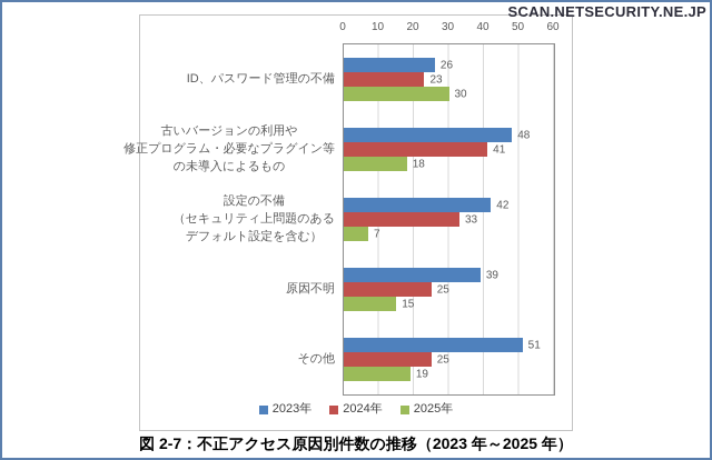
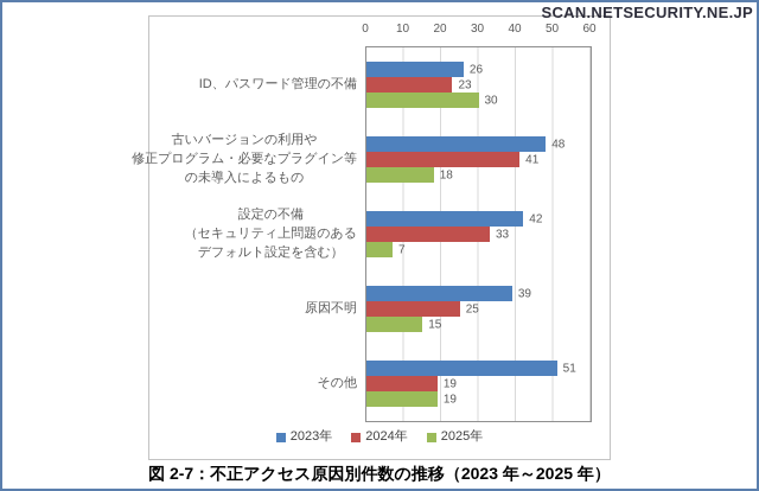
2024年/その他: 25 -> 19
